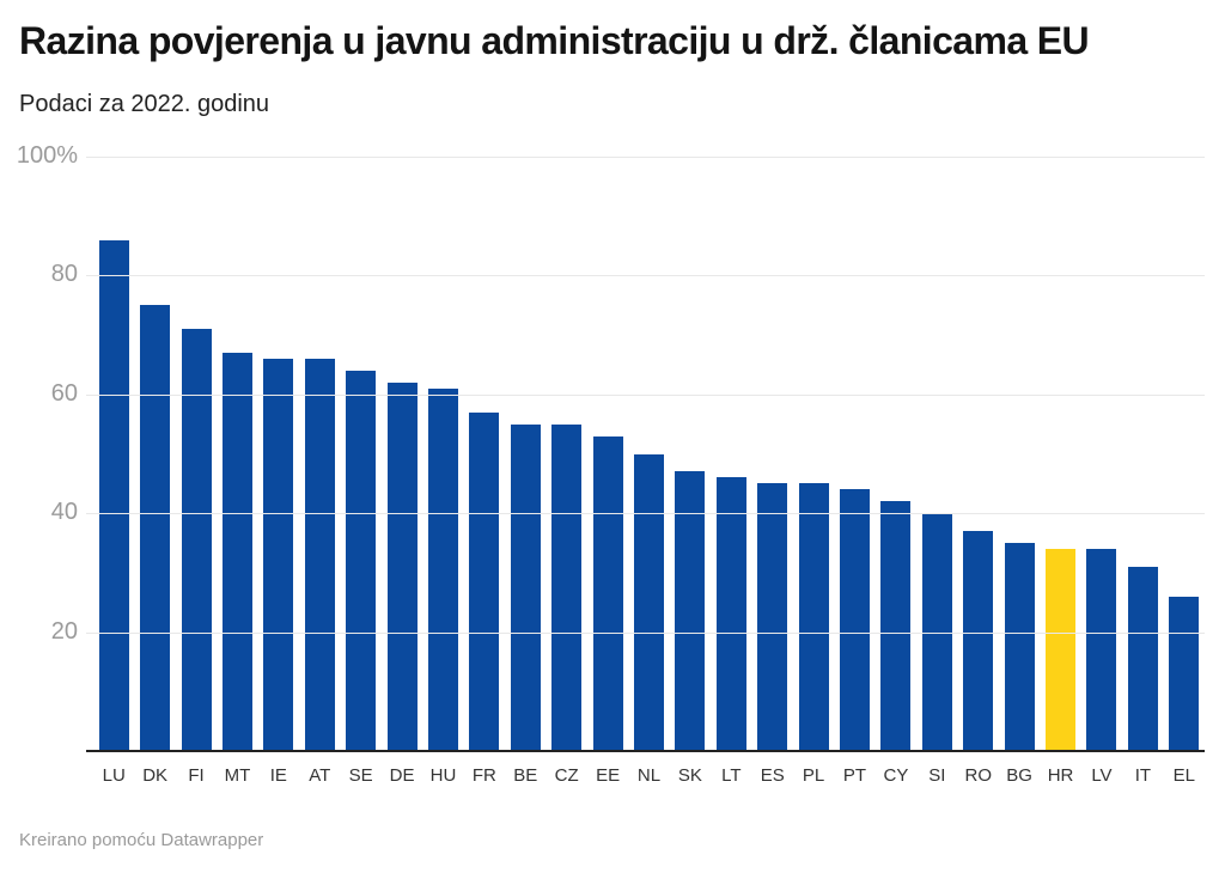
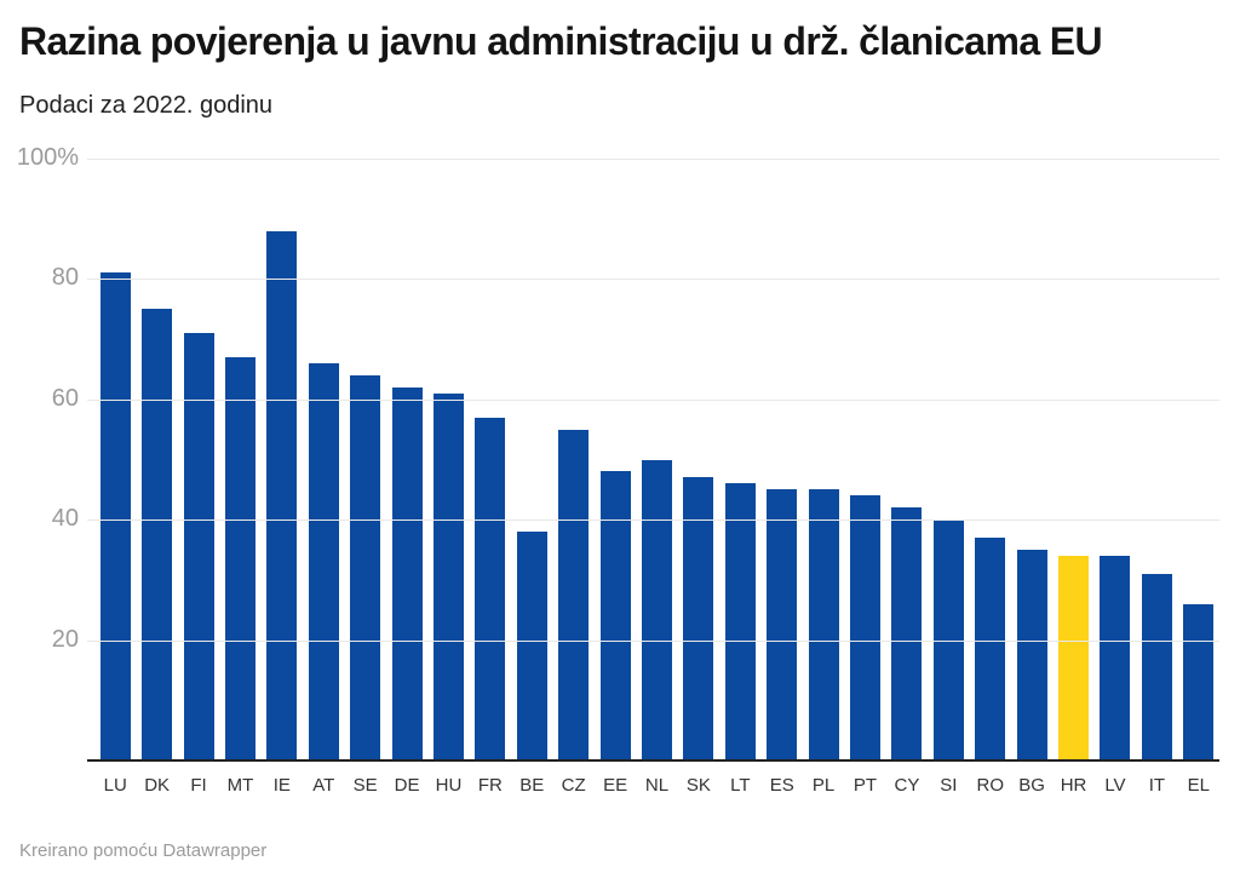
LU: 86% -> 81%
IE: 66% -> 88%
BE: 55% -> 38%
EE: 53% -> 48%
